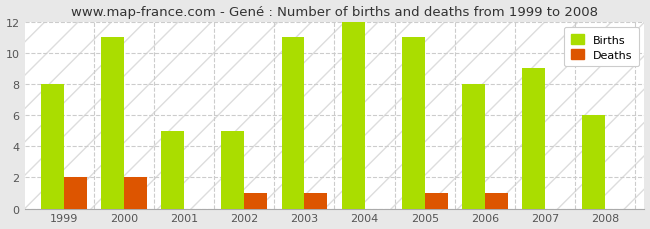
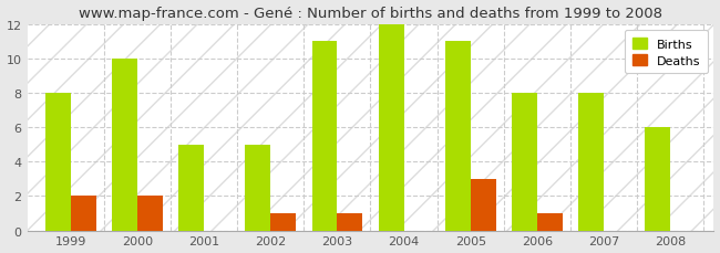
Births/2000: 11 -> 10
Deaths/2005: 1 -> 3
Births/2007: 9 -> 8
